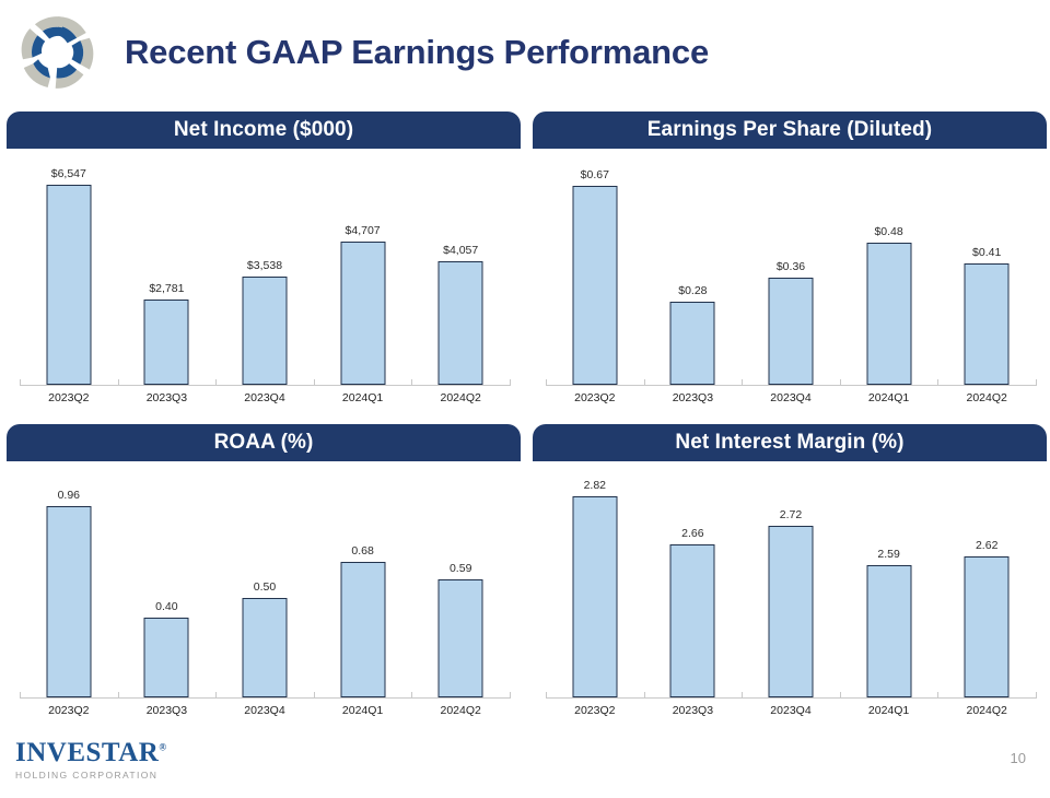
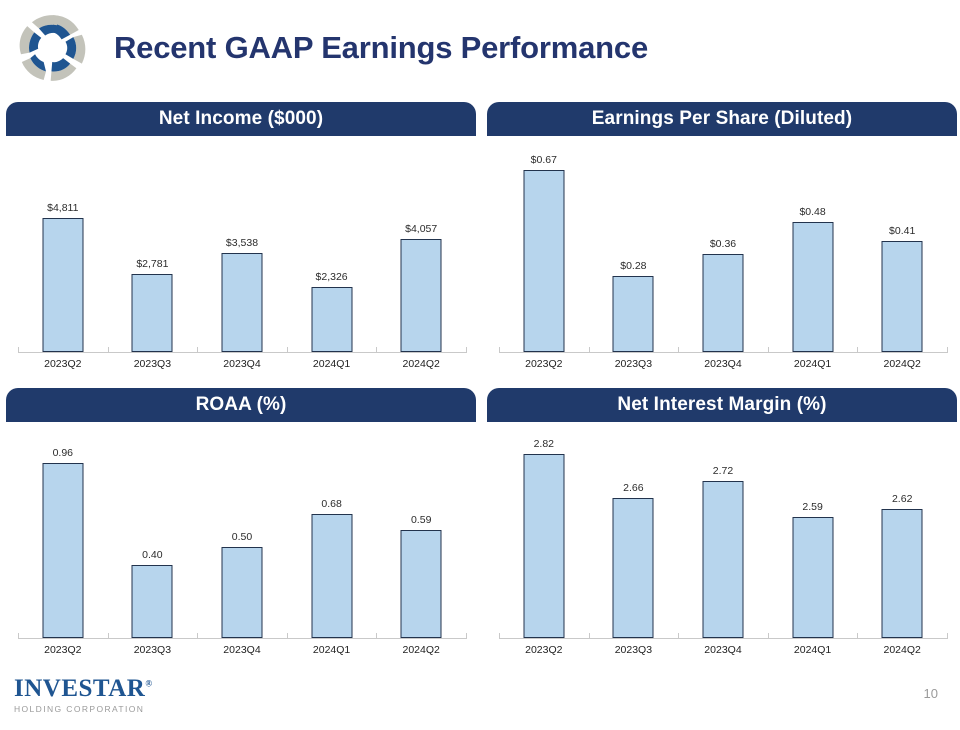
Net Income ($000)/2023Q2: $6,547 -> $4,811
Net Income ($000)/2024Q1: $4,707 -> $2,326
